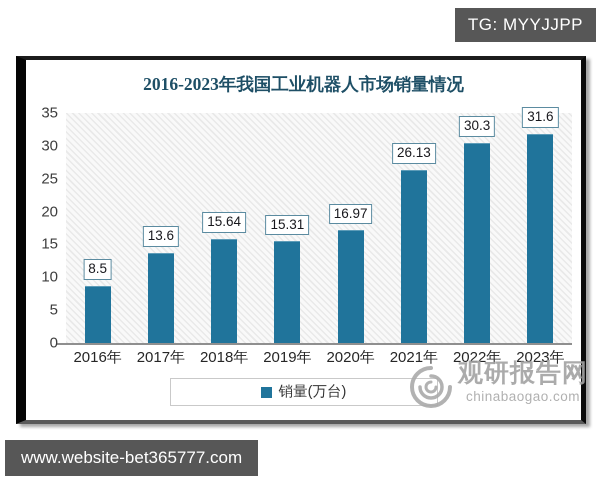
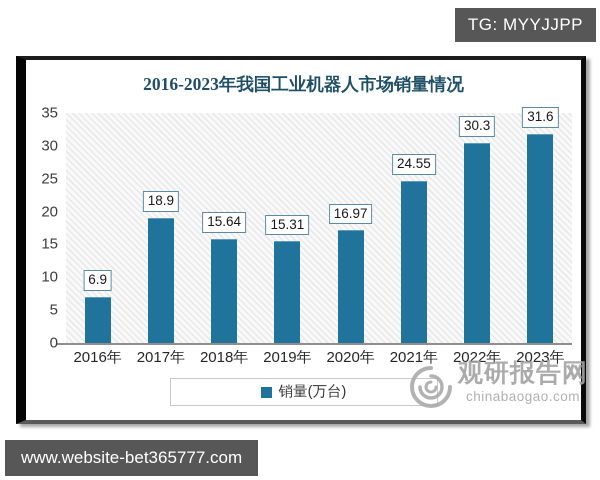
2016年: 8.5 -> 6.9
2017年: 13.6 -> 18.9
2021年: 26.13 -> 24.55
